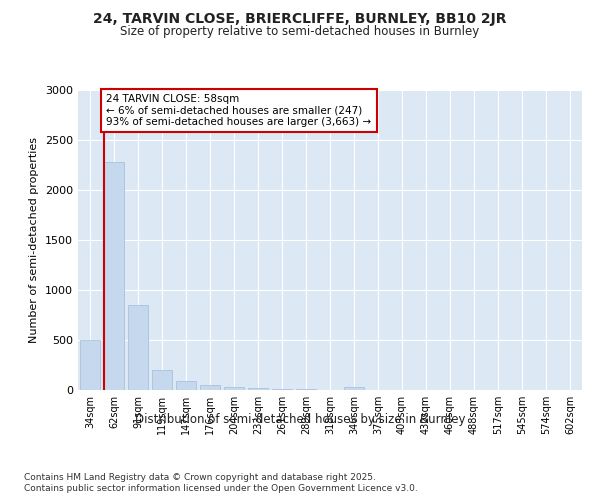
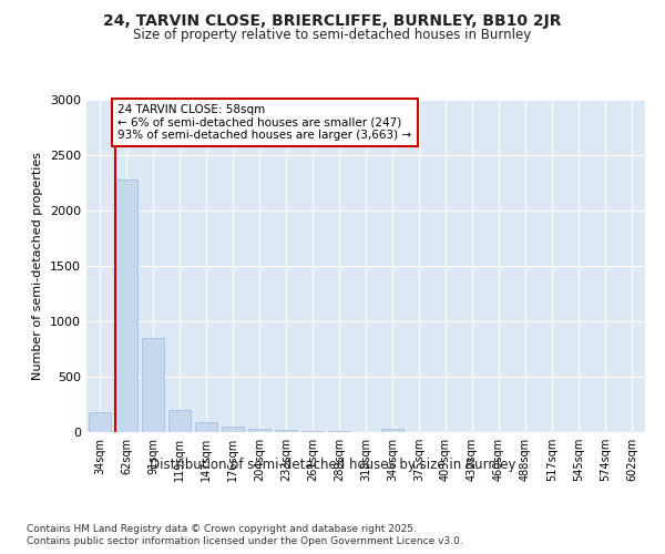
34sqm: 500 -> 180
